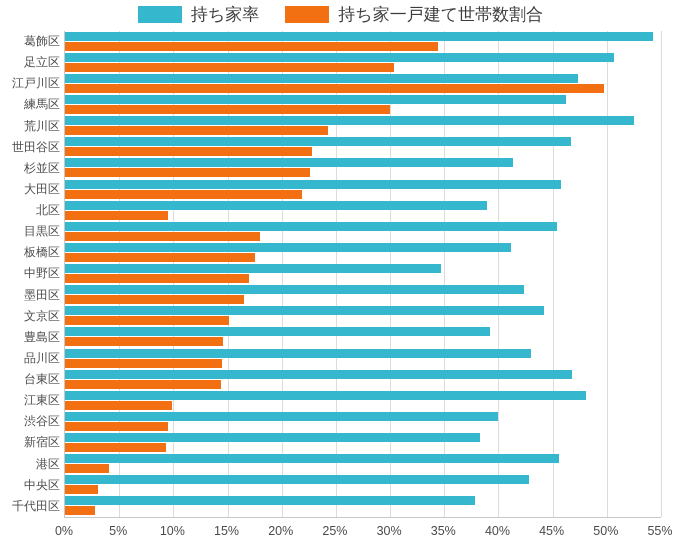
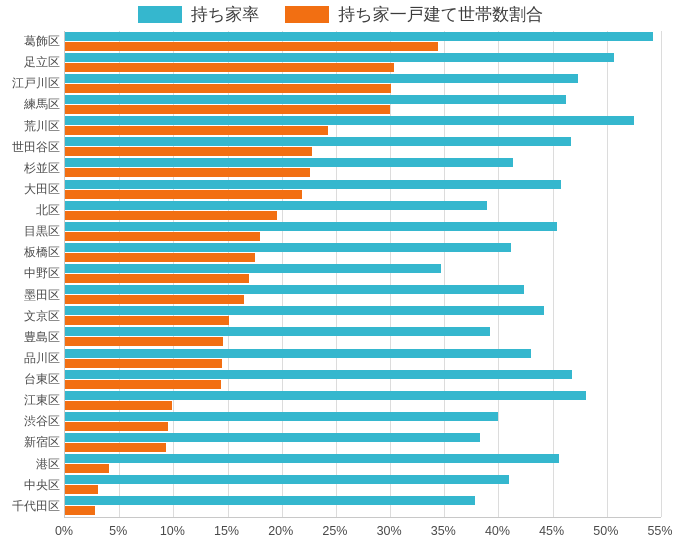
持ち家一戸建て世帯数割合/江戸川区: 49.7% -> 30.1%
持ち家一戸建て世帯数割合/北区: 9.5% -> 19.6%
持ち家率/中央区: 42.8% -> 41.0%
